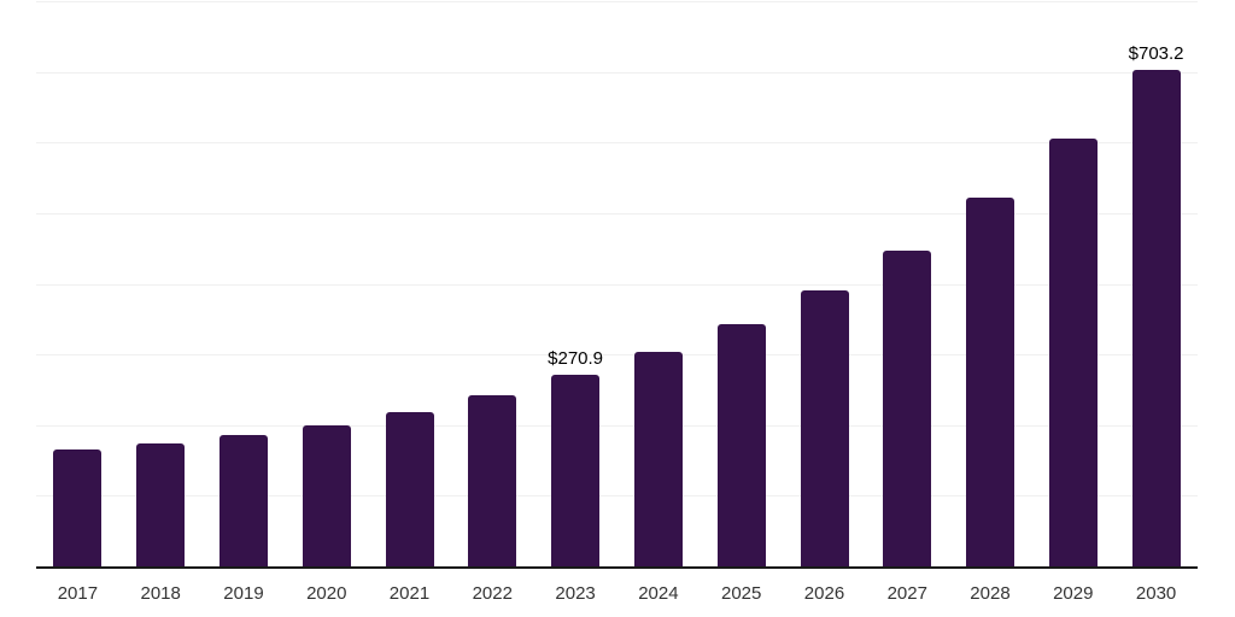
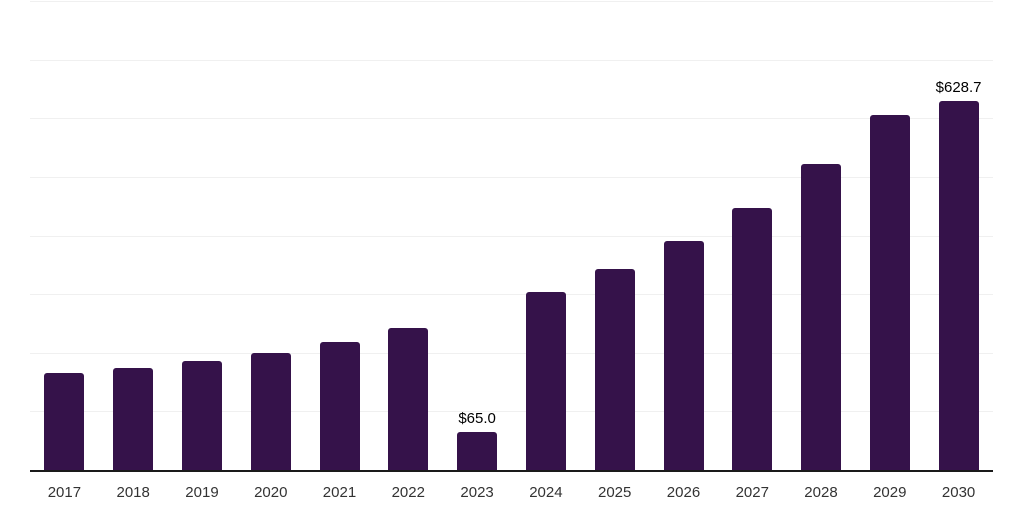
2023: $270.9 -> $65.0
2030: $703.2 -> $628.7
